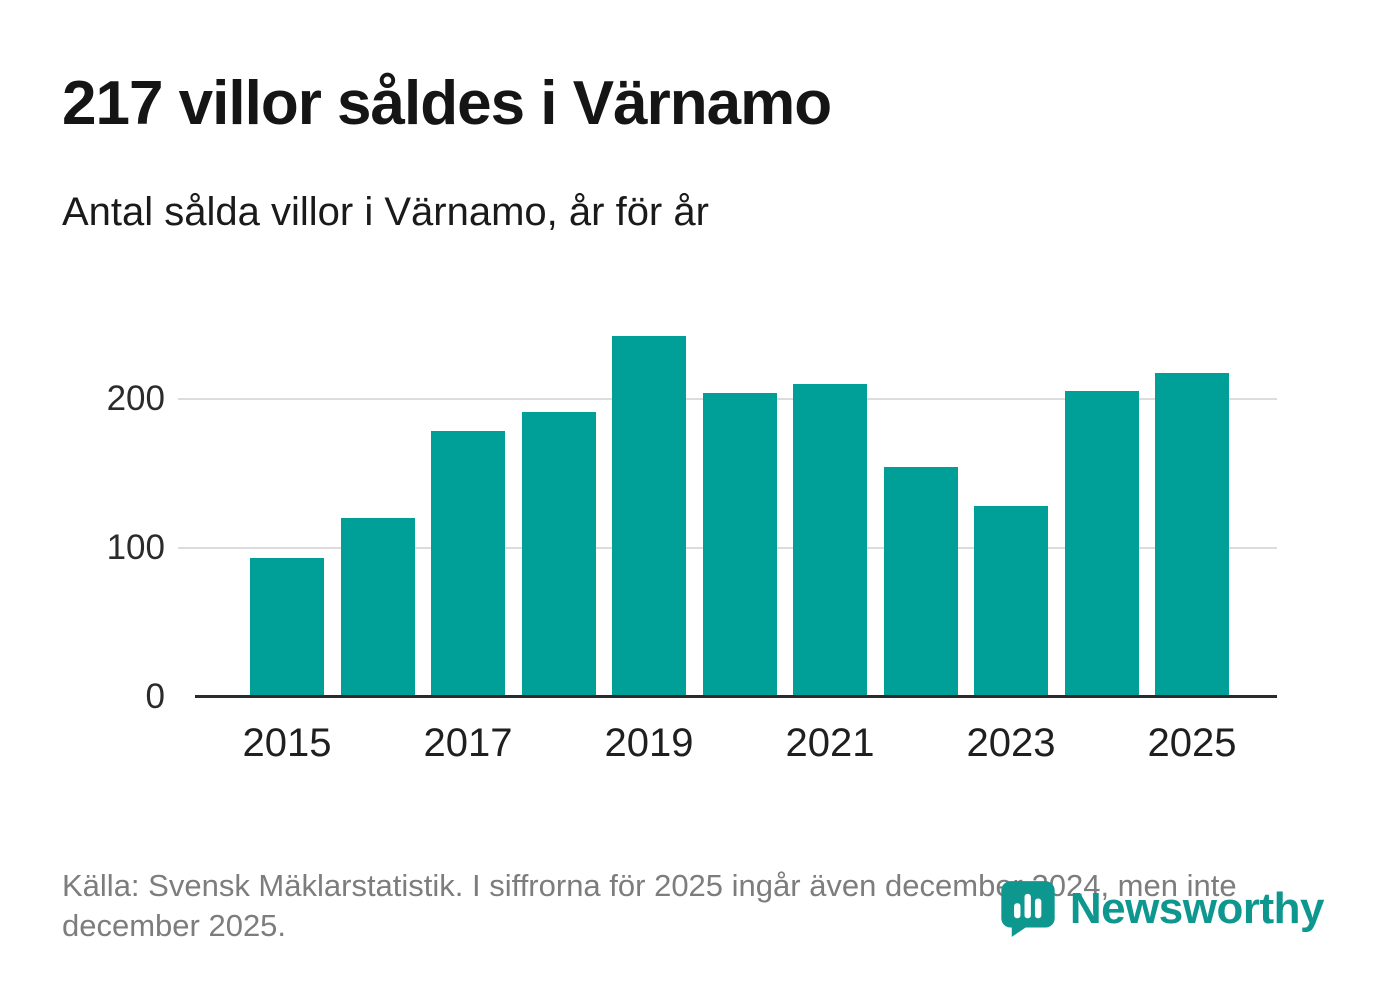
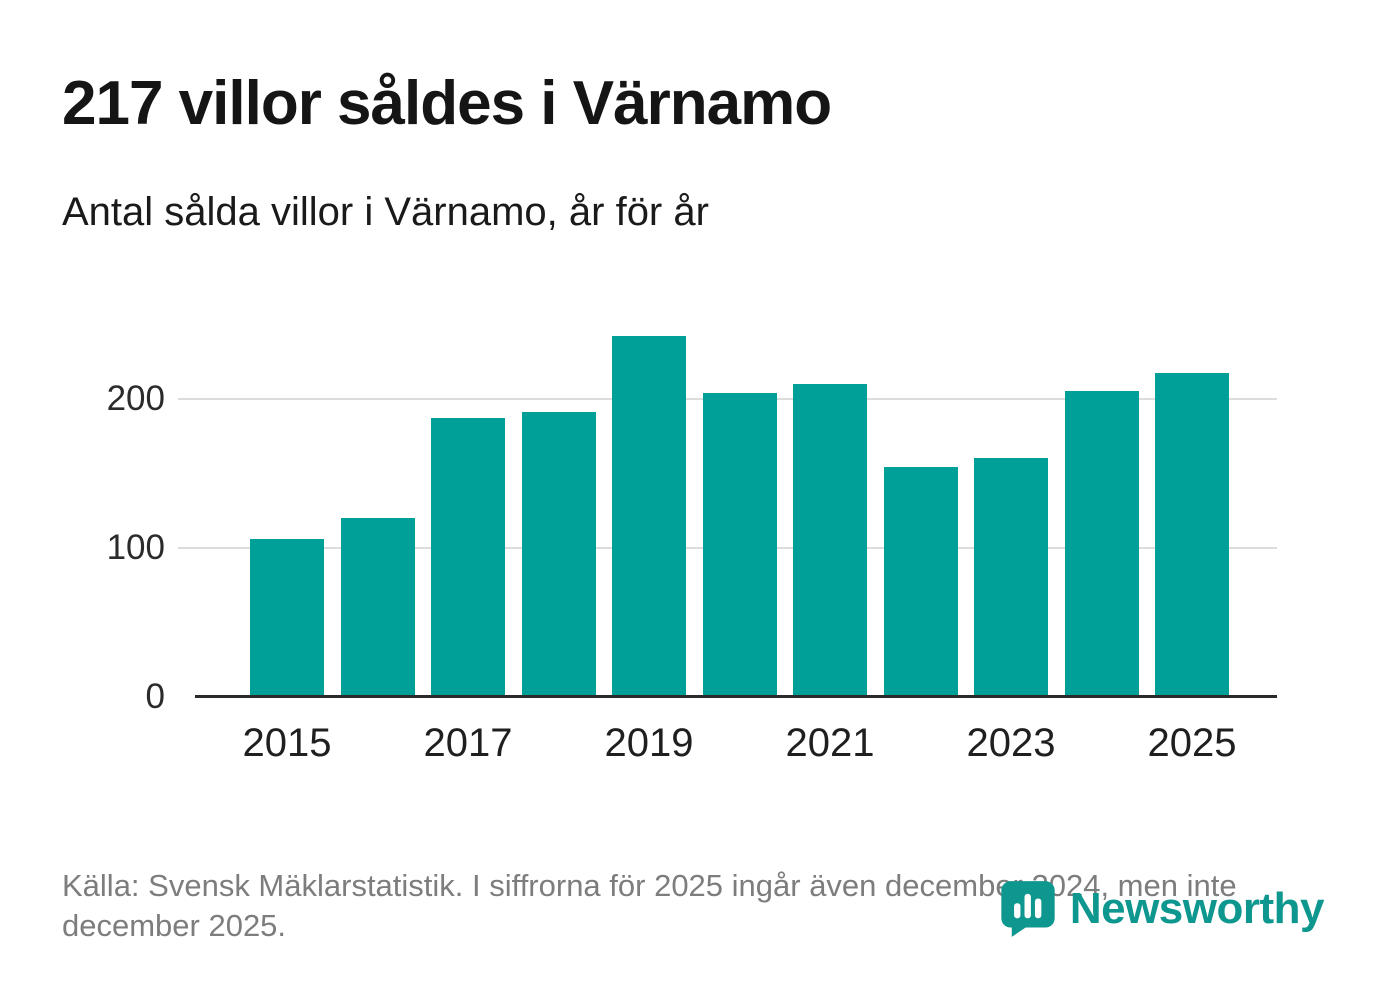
2015: 93 -> 106
2017: 178 -> 187
2023: 128 -> 160
